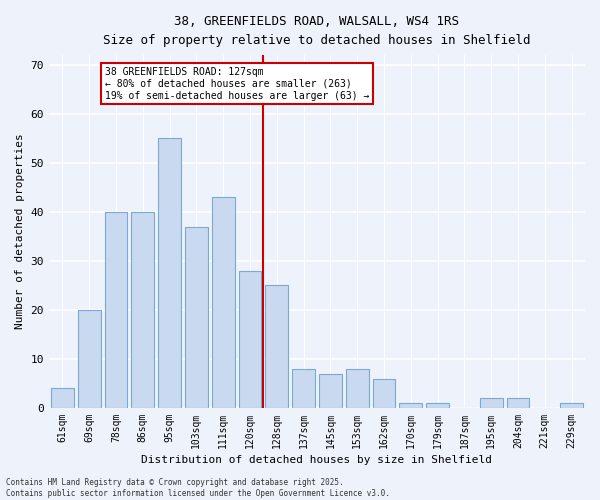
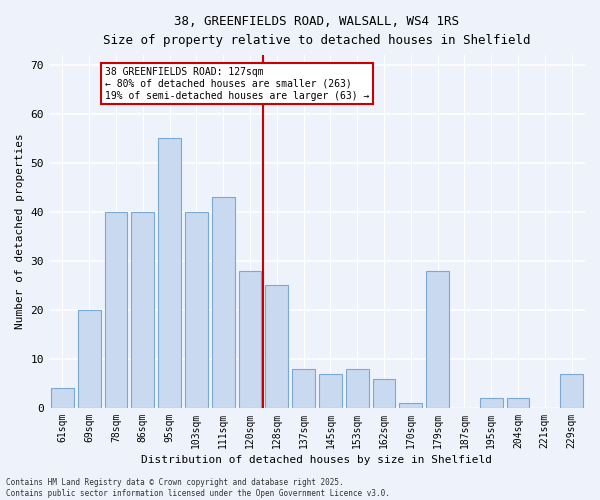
103sqm: 37 -> 40
179sqm: 1 -> 28
229sqm: 1 -> 7
